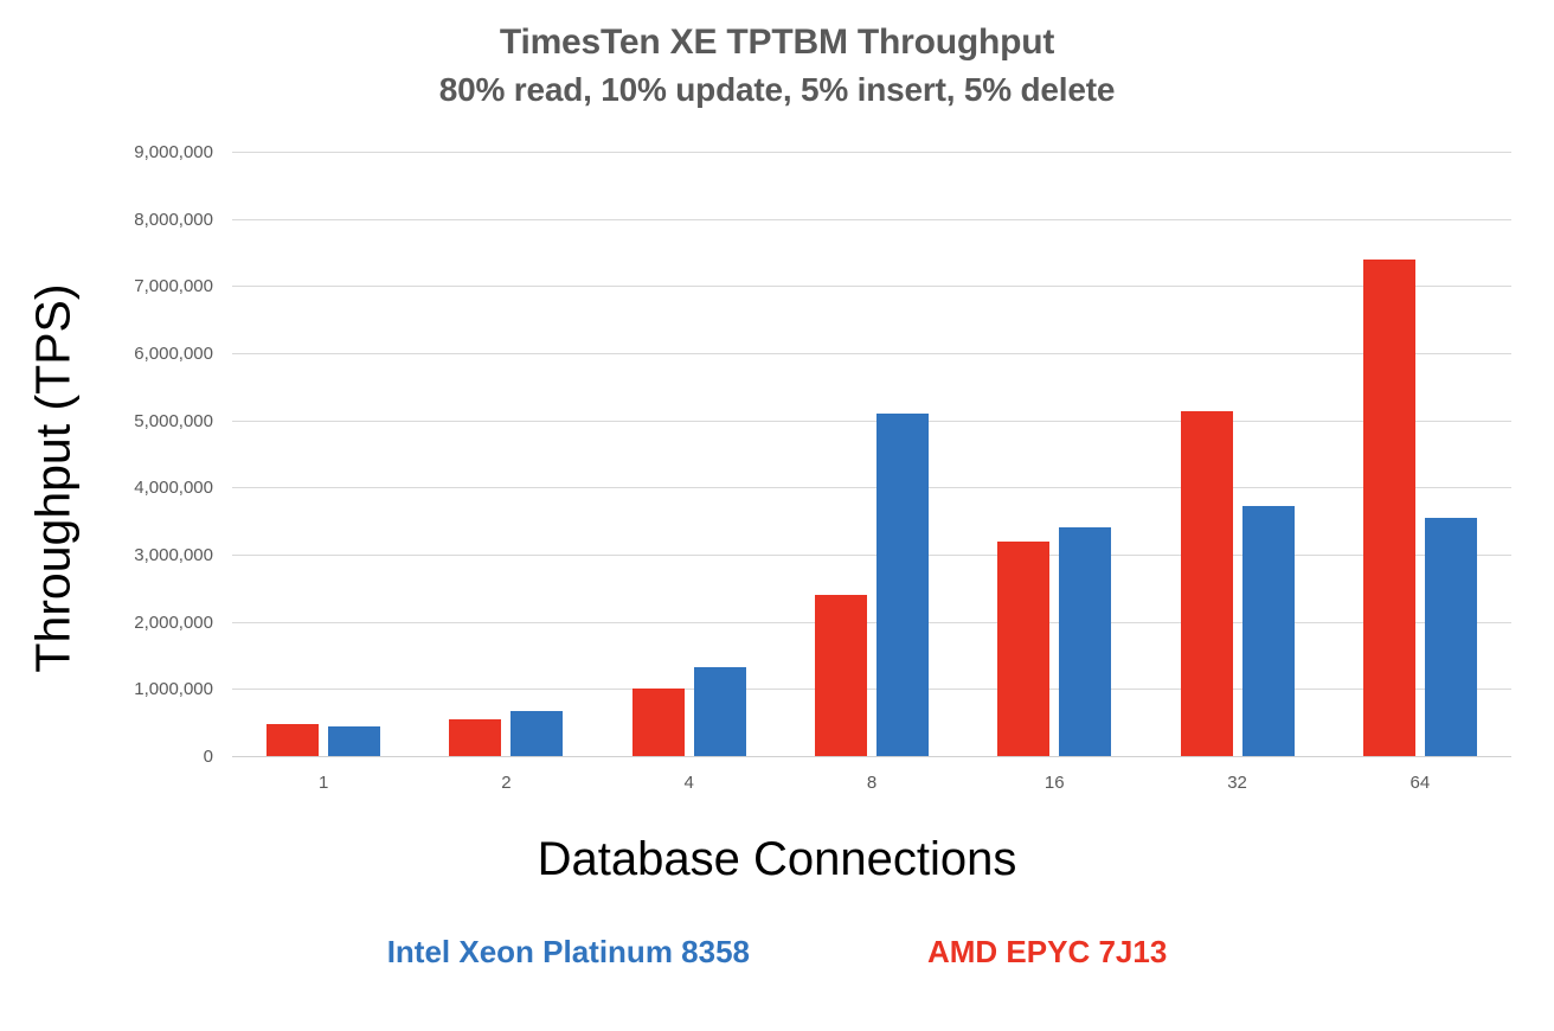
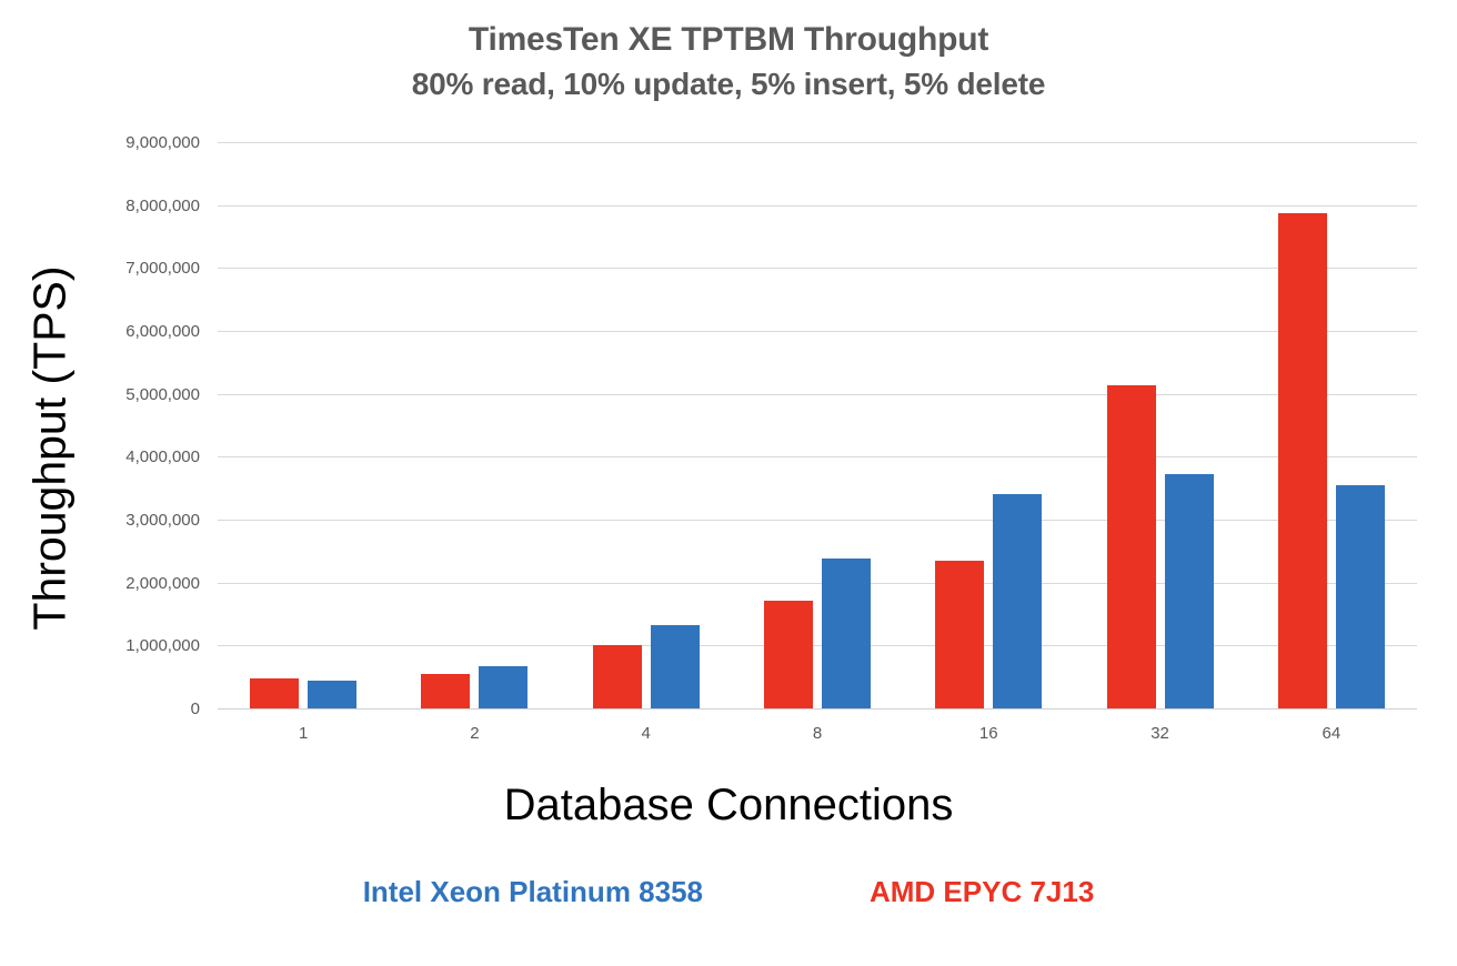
AMD EPYC 7J13/8: 2400000 -> 1700000
Intel Xeon Platinum 8358/8: 5100000 -> 2400000
AMD EPYC 7J13/16: 3200000 -> 2400000
AMD EPYC 7J13/64: 7400000 -> 7900000
